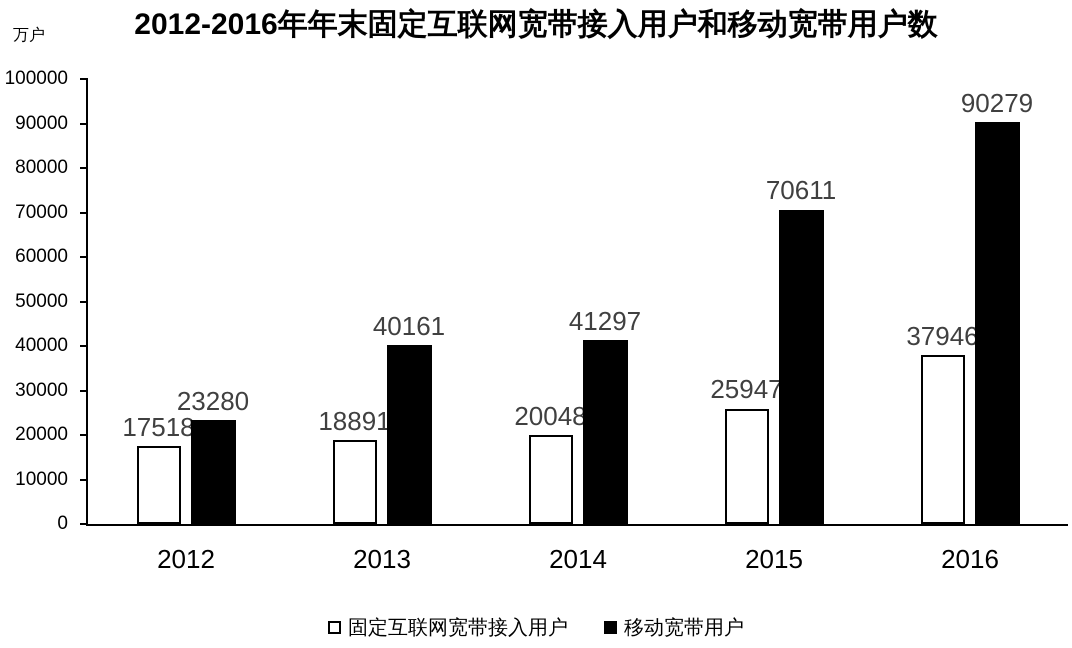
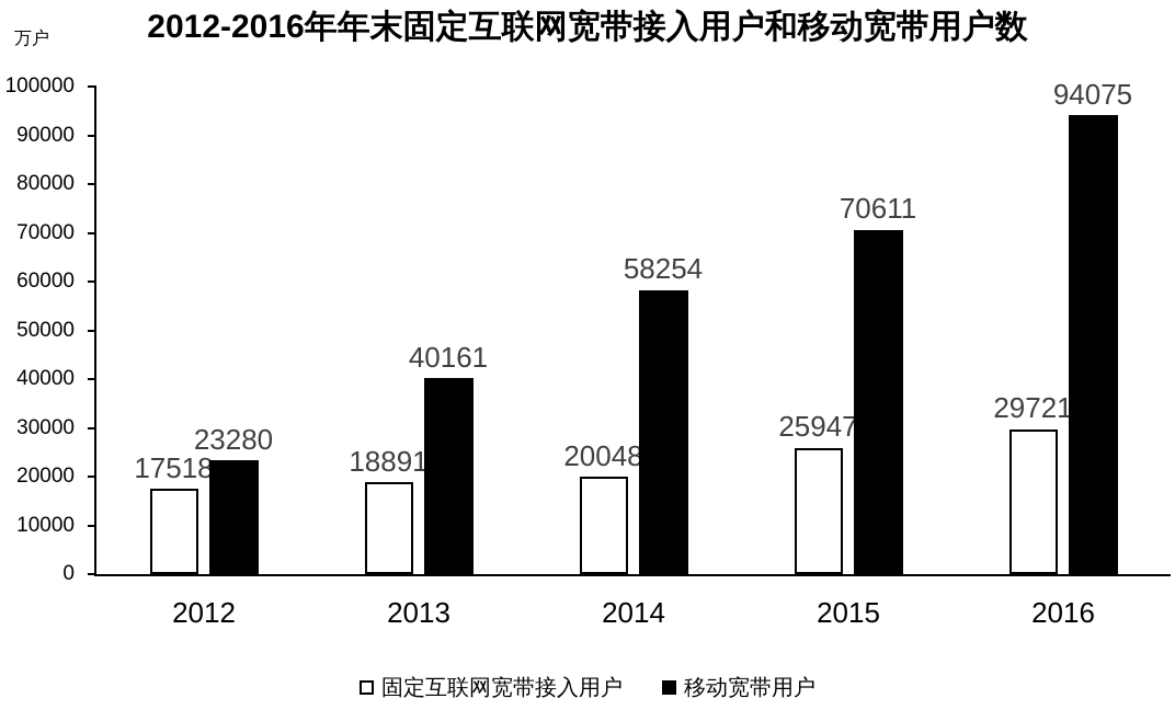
移动宽带用户/2014: 41297 -> 58254
固定互联网宽带接入用户/2016: 37946 -> 29721
移动宽带用户/2016: 90279 -> 94075
